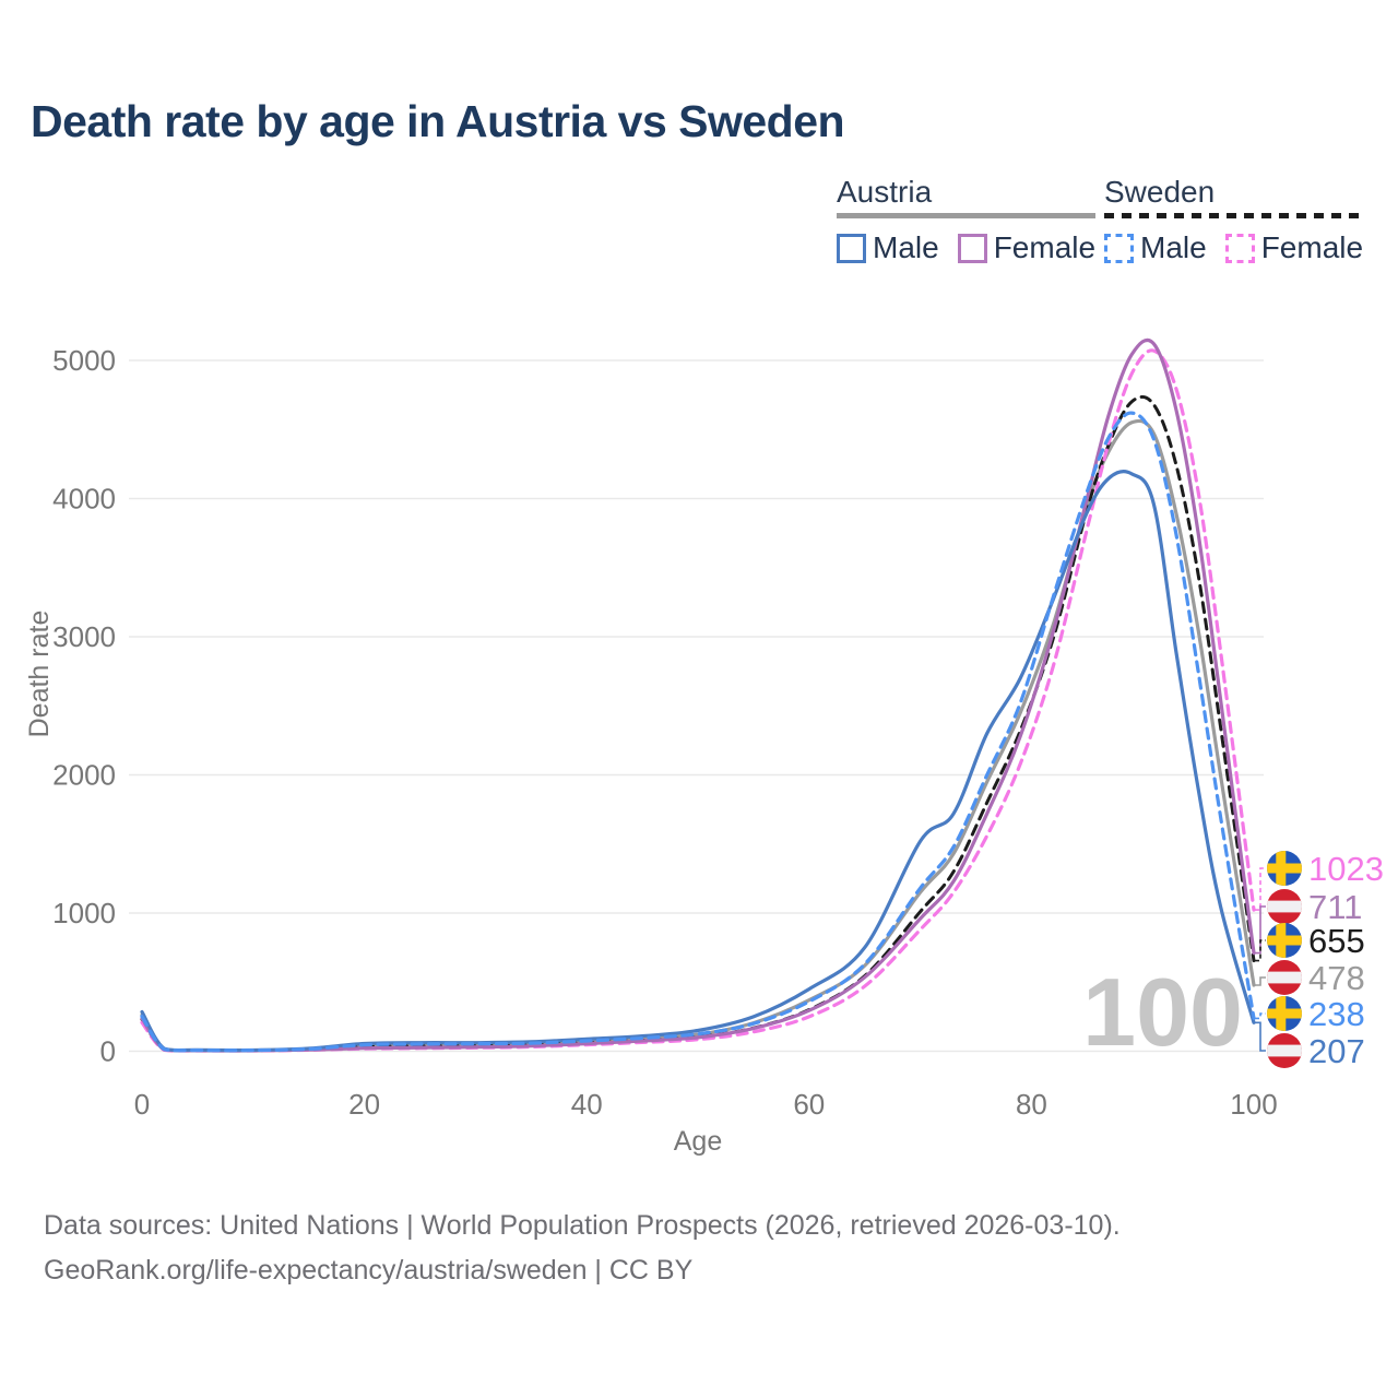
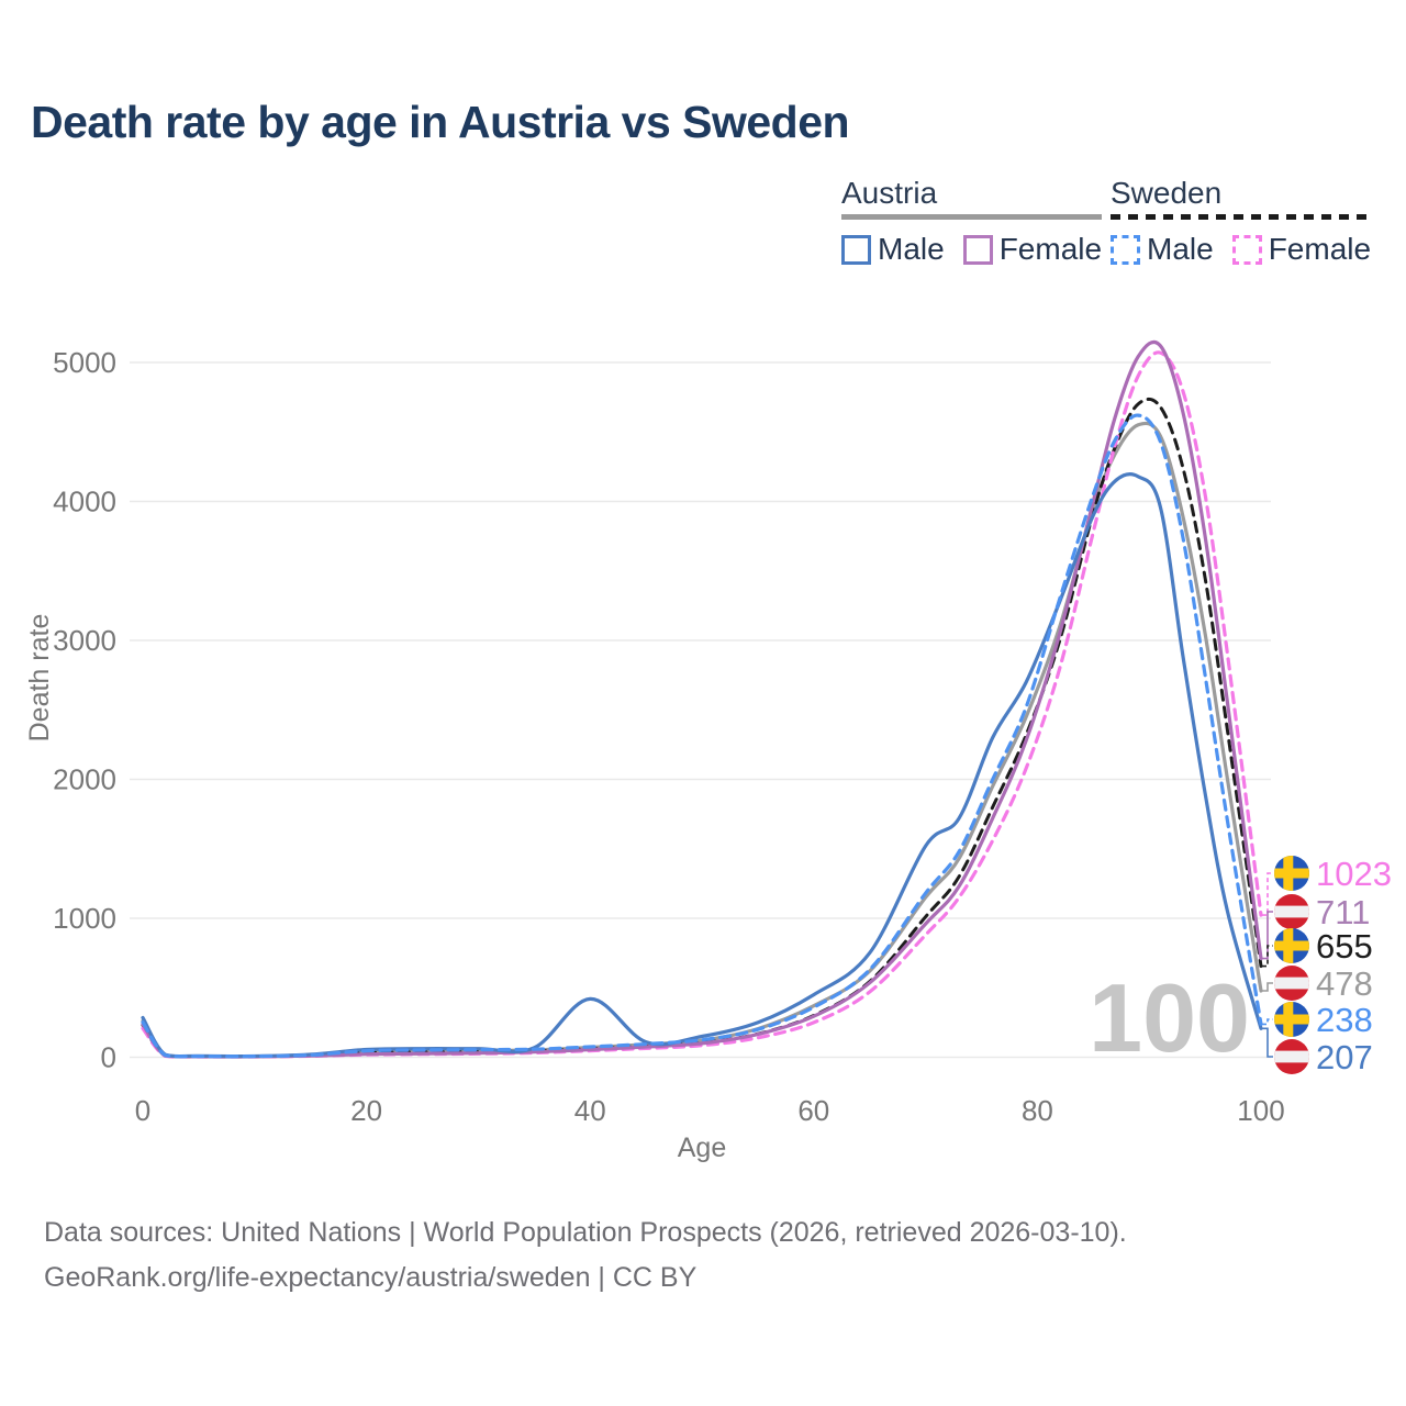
Austria Male/40: 90 -> 420
